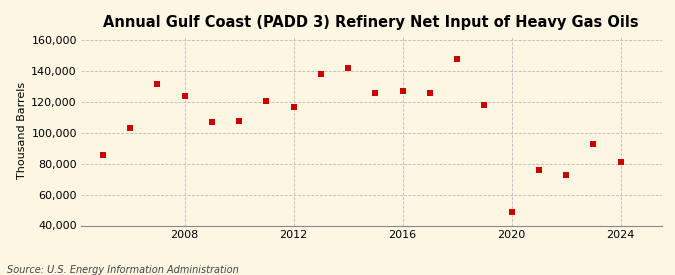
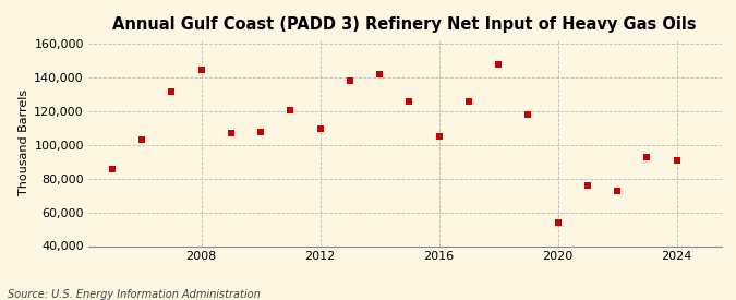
2008: 124,000 -> 145,000
2012: 117,000 -> 110,000
2016: 127,000 -> 105,000
2020: 49,000 -> 54,000
2024: 81,000 -> 91,000
